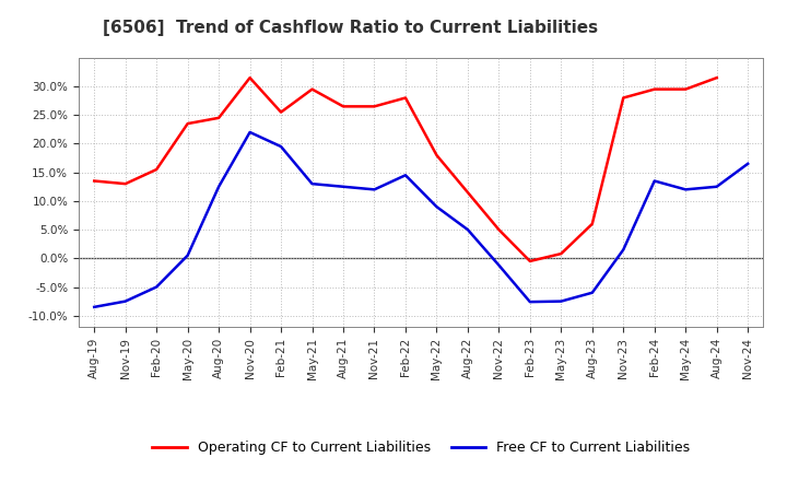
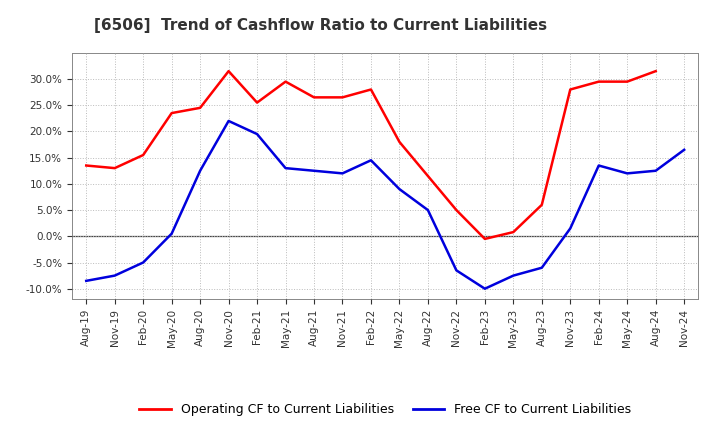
Free CF to Current Liabilities/Nov-22: -1.2% -> -6.5%
Free CF to Current Liabilities/Feb-23: -7.6% -> -10.0%
